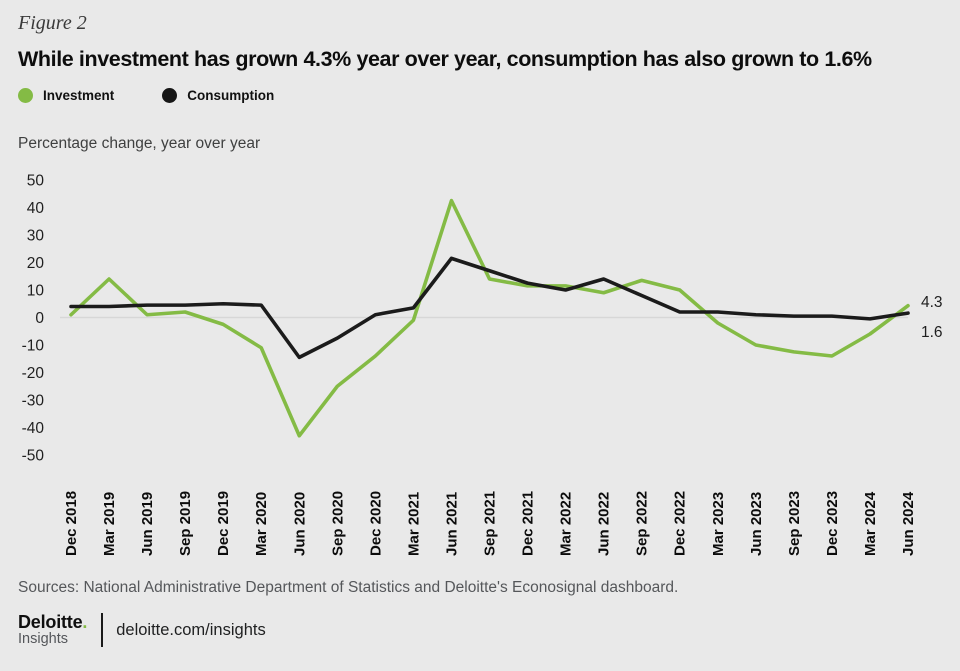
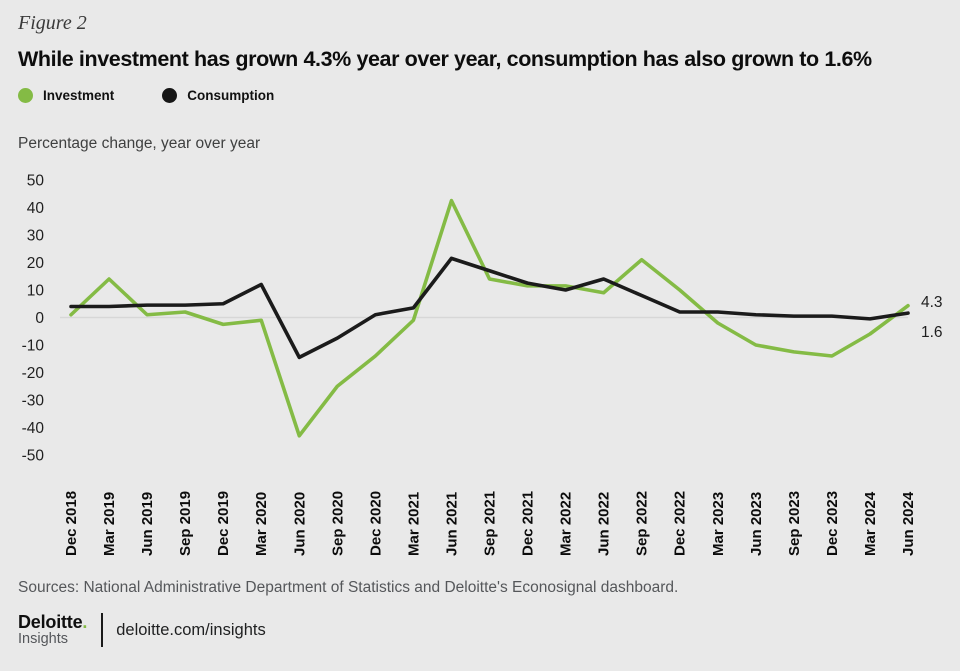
Investment/Mar 2020: -11 -> -1
Consumption/Mar 2020: 4 -> 12
Investment/Sep 2022: 14 -> 21
